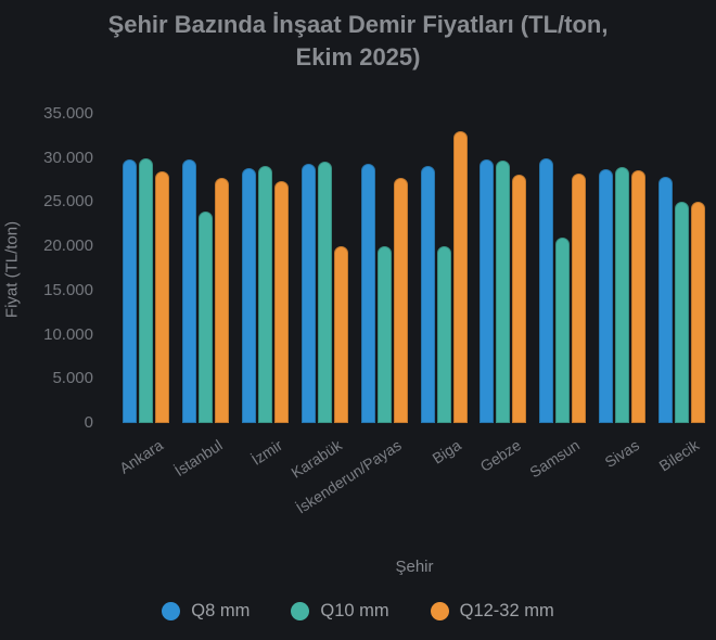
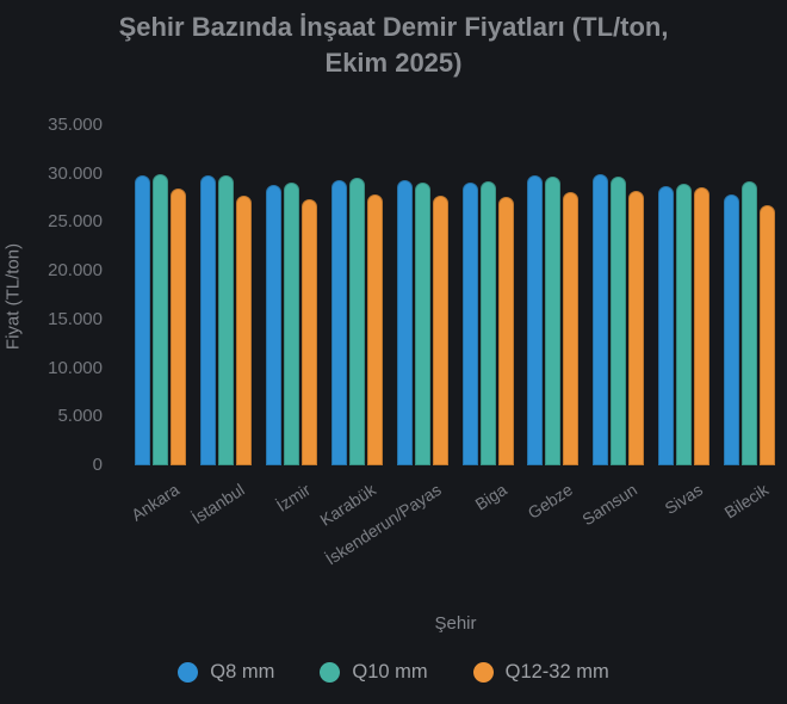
Q10 mm/İstanbul: 24000 -> 30000
Q12-32 mm/Karabük: 20000 -> 28000
Q10 mm/İskenderun/Payas: 20000 -> 29000
Q10 mm/Biga: 20000 -> 29000
Q12-32 mm/Biga: 33000 -> 28000
Q10 mm/Samsun: 21000 -> 30000
Q10 mm/Bilecik: 25000 -> 29000
Q12-32 mm/Bilecik: 25000 -> 27000
